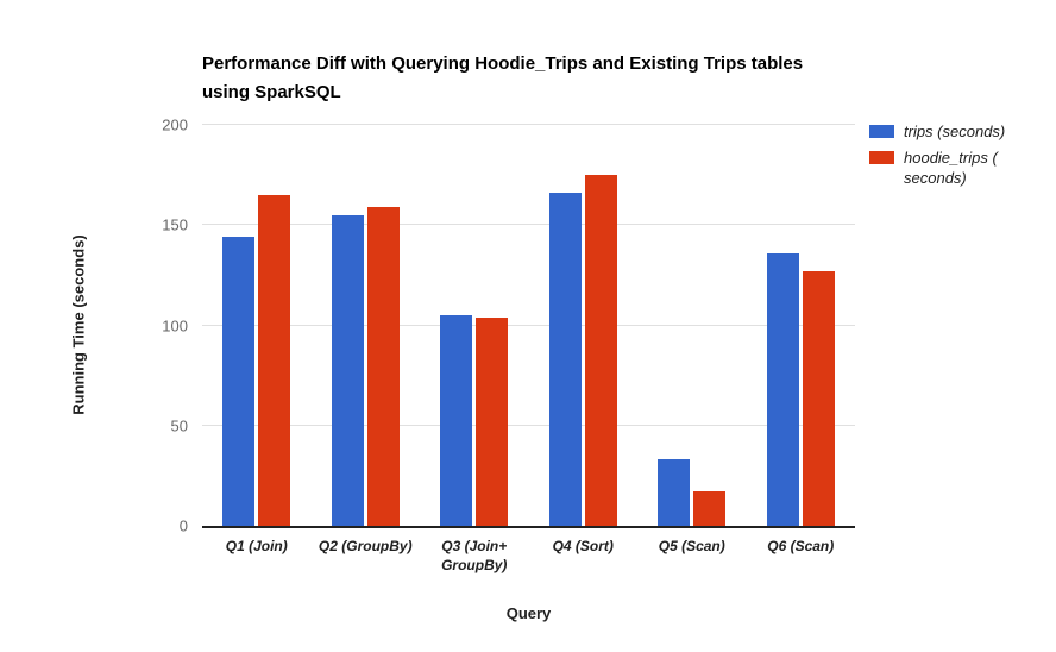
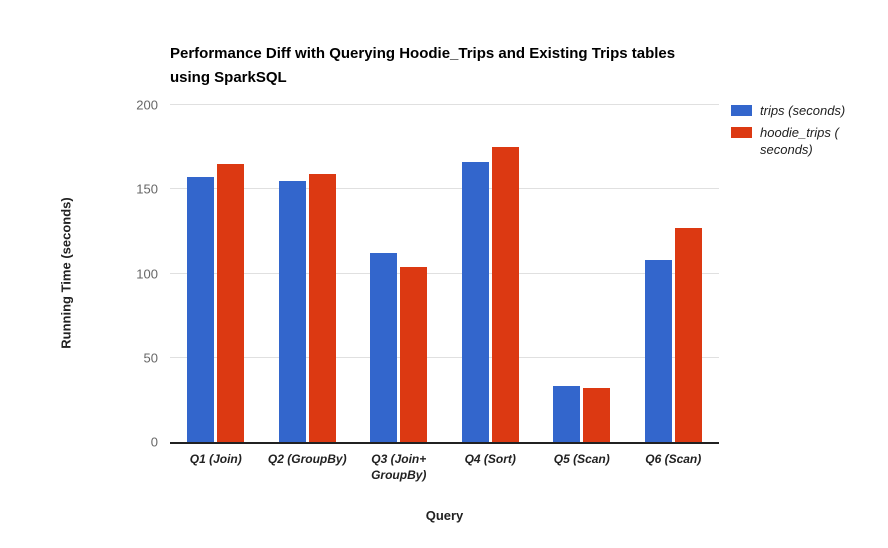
trips (seconds)/Q1 (Join): 144 -> 157
trips (seconds)/Q3 (Join+ GroupBy): 105 -> 112
hoodie_trips ( seconds)/Q5 (Scan): 17 -> 32
trips (seconds)/Q6 (Scan): 136 -> 108
